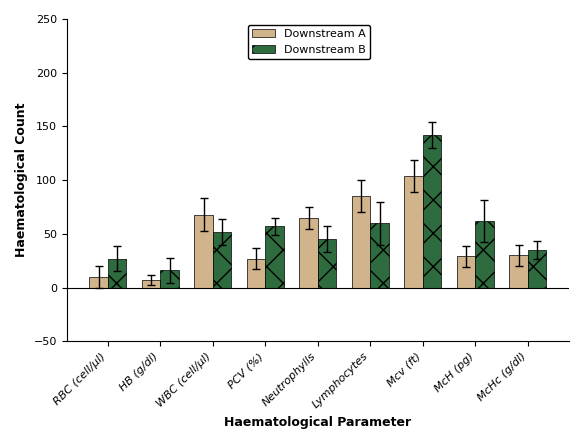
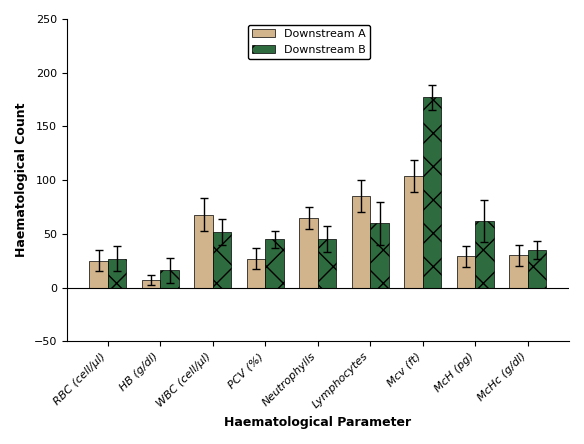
Downstream A/RBC (cell/µl): 10 -> 25
Downstream B/PCV (%): 57 -> 45
Downstream B/Mcv (ft): 142 -> 177
